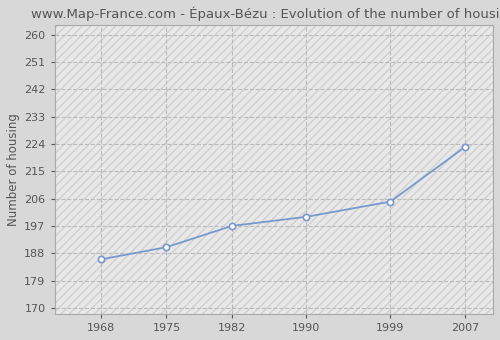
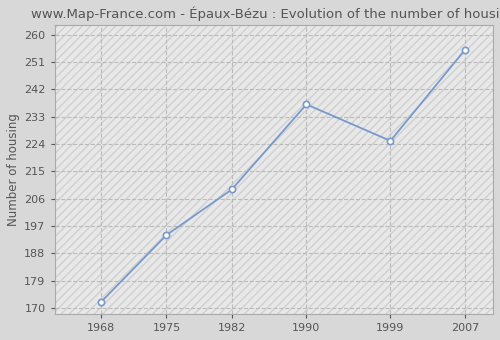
1968: 186 -> 172
1975: 190 -> 194
1982: 197 -> 209
1990: 200 -> 237
1999: 205 -> 225
2007: 223 -> 255
